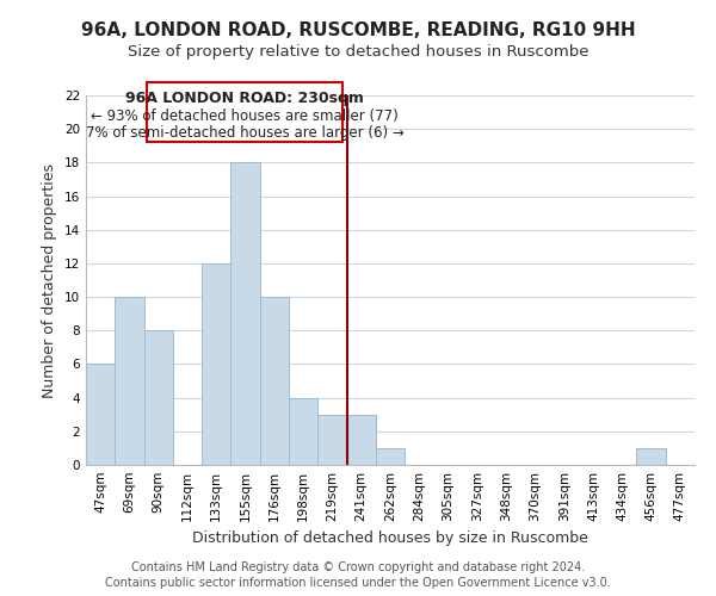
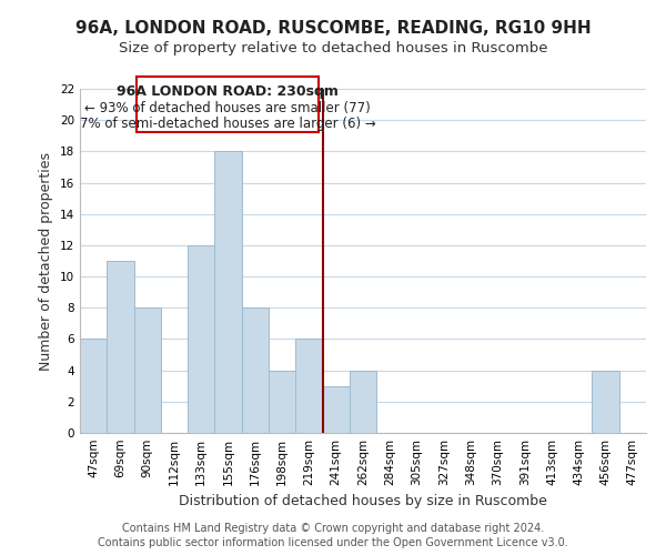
69sqm: 10 -> 11
176sqm: 10 -> 8
219sqm: 3 -> 6
262sqm: 1 -> 4
456sqm: 1 -> 4
